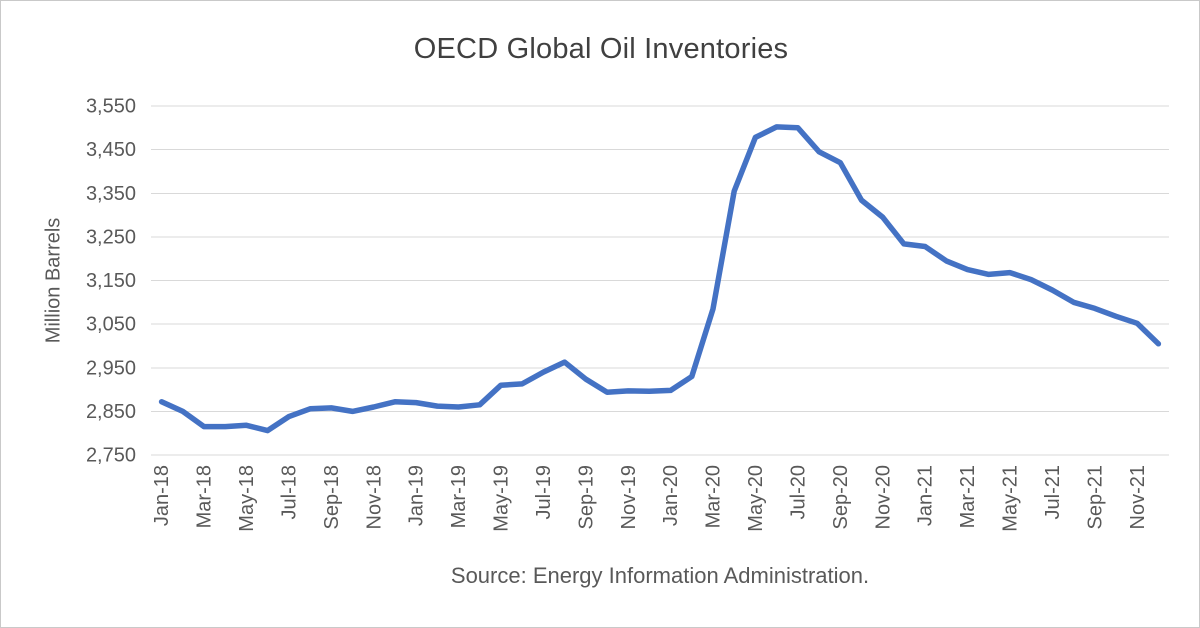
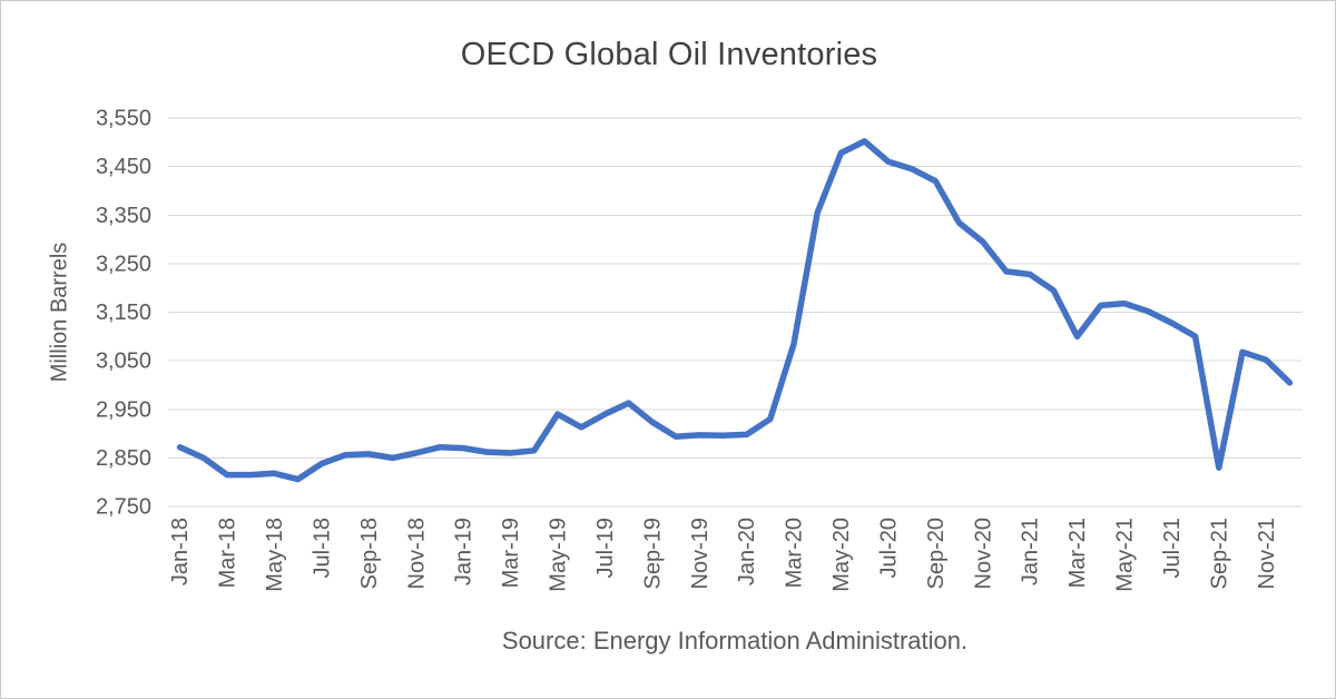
May-19: 2910 -> 2940
Jul-20: 3500 -> 3460
Mar-21: 3180 -> 3100
Sep-21: 3090 -> 2830
